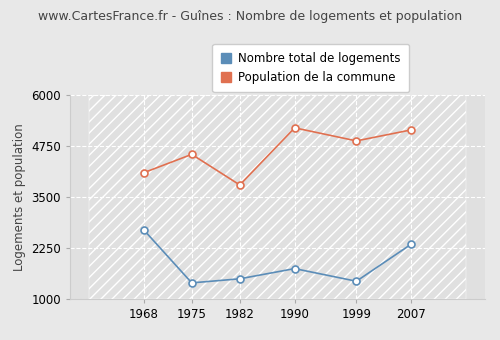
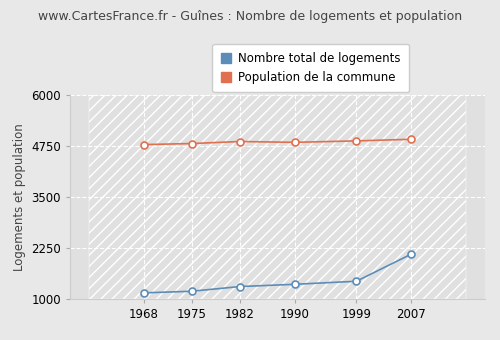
Nombre total de logements/1968: 2700 -> 1160
Population de la commune/1968: 4100 -> 4790
Nombre total de logements/1975: 1400 -> 1200
Population de la commune/1975: 4550 -> 4820
Nombre total de logements/1982: 1500 -> 1310
Population de la commune/1982: 3800 -> 4860
Nombre total de logements/1990: 1750 -> 1360
Population de la commune/1990: 5200 -> 4840
Nombre total de logements/2007: 2350 -> 2100
Population de la commune/2007: 5150 -> 4920
